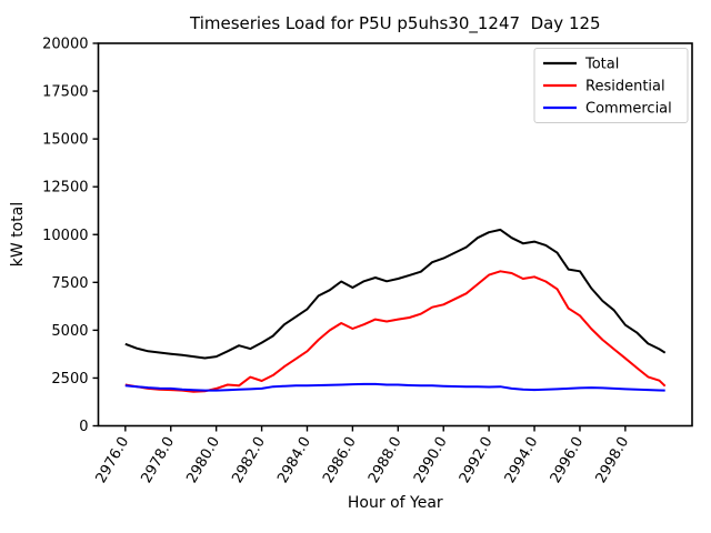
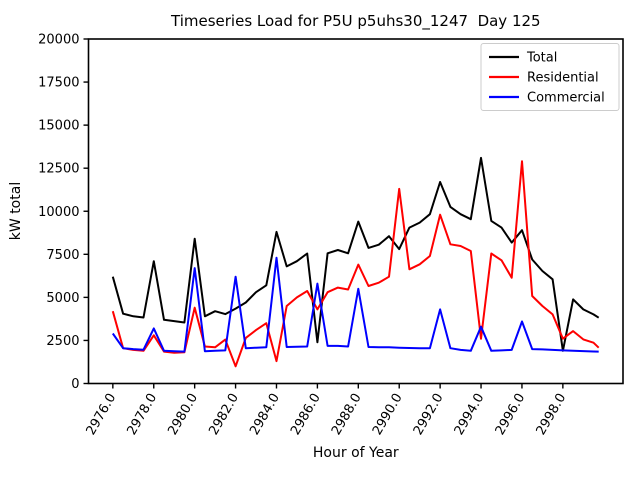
Total/2976.0: 4300 -> 6200
Residential/2976.0: 2200 -> 4200
Commercial/2976.0: 2100 -> 2900
Total/2978.0: 3800 -> 7100
Residential/2978.0: 1900 -> 2800
Commercial/2978.0: 2000 -> 3200
Total/2980.0: 3600 -> 8400
Residential/2980.0: 2000 -> 4400
Commercial/2980.0: 1800 -> 6700
Residential/2982.0: 2400 -> 1000
Commercial/2982.0: 2000 -> 6200
Total/2984.0: 6100 -> 8800
Residential/2984.0: 3900 -> 1300
Commercial/2984.0: 2100 -> 7300
Total/2986.0: 7200 -> 2400
Residential/2986.0: 5100 -> 4300
Commercial/2986.0: 2200 -> 5800
Total/2988.0: 7700 -> 9400
Residential/2988.0: 5600 -> 6900
Commercial/2988.0: 2200 -> 5500
Total/2990.0: 8800 -> 7800
Residential/2990.0: 6300 -> 11300
Total/2992.0: 10100 -> 11700
Residential/2992.0: 7900 -> 9800
Commercial/2992.0: 2000 -> 4300
Total/2994.0: 9600 -> 13100
Residential/2994.0: 7800 -> 2600
Commercial/2994.0: 1900 -> 3300
Total/2996.0: 8100 -> 8900
Residential/2996.0: 5800 -> 12900
Commercial/2996.0: 2000 -> 3600
Total/2998.0: 5300 -> 1900
Residential/2998.0: 3500 -> 2600
